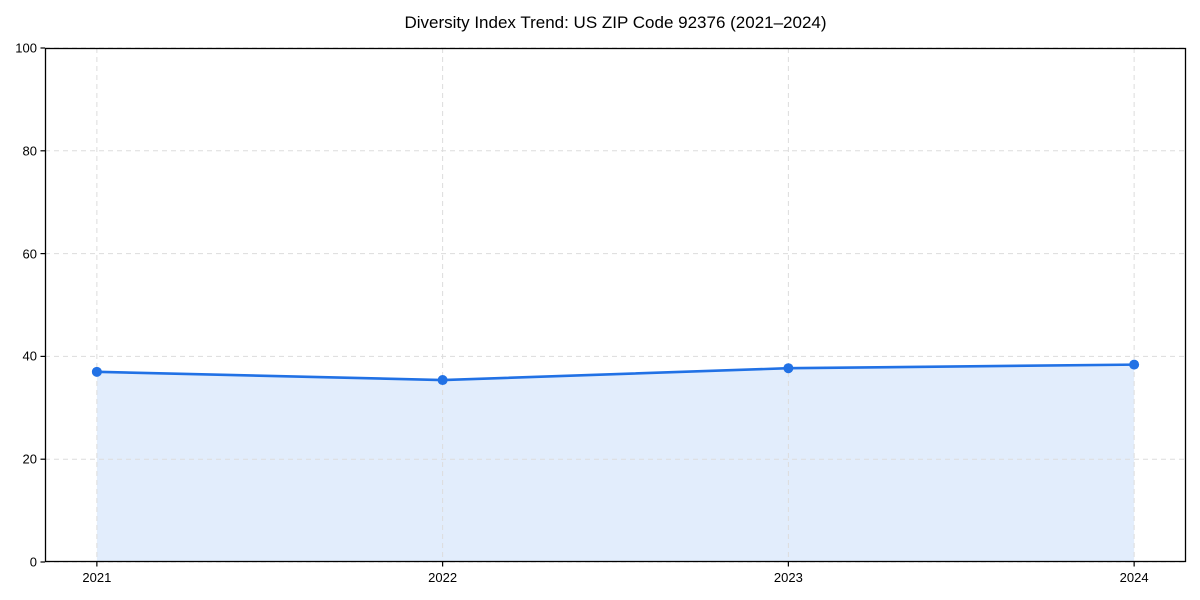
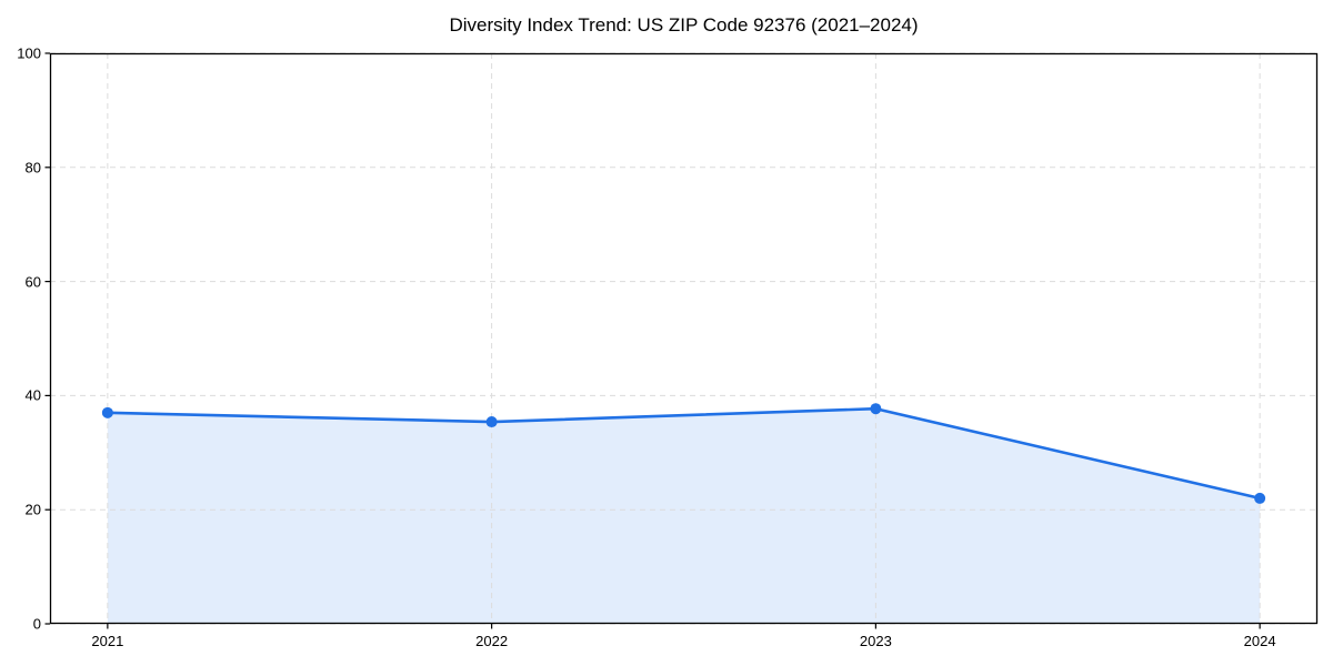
2024: 38 -> 22
